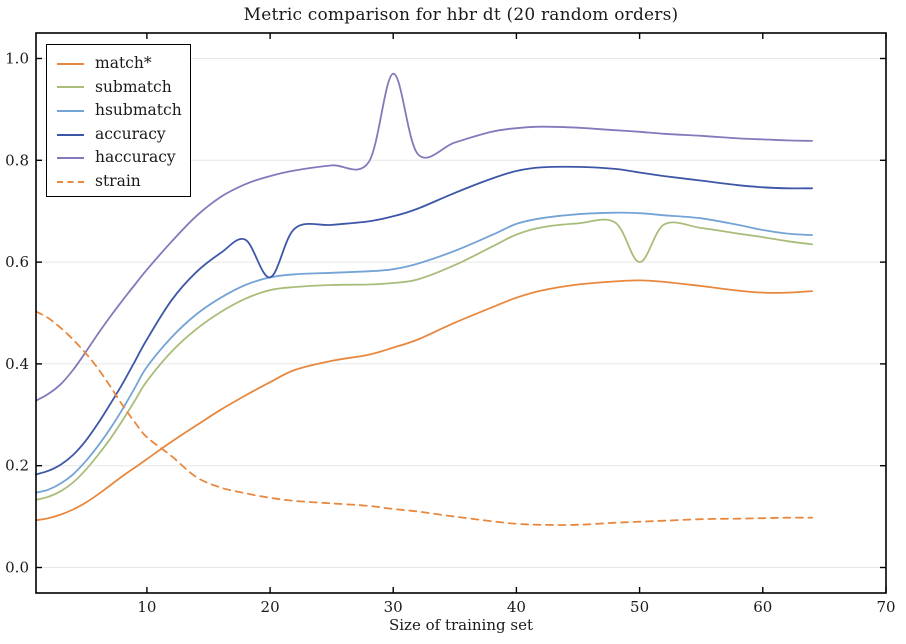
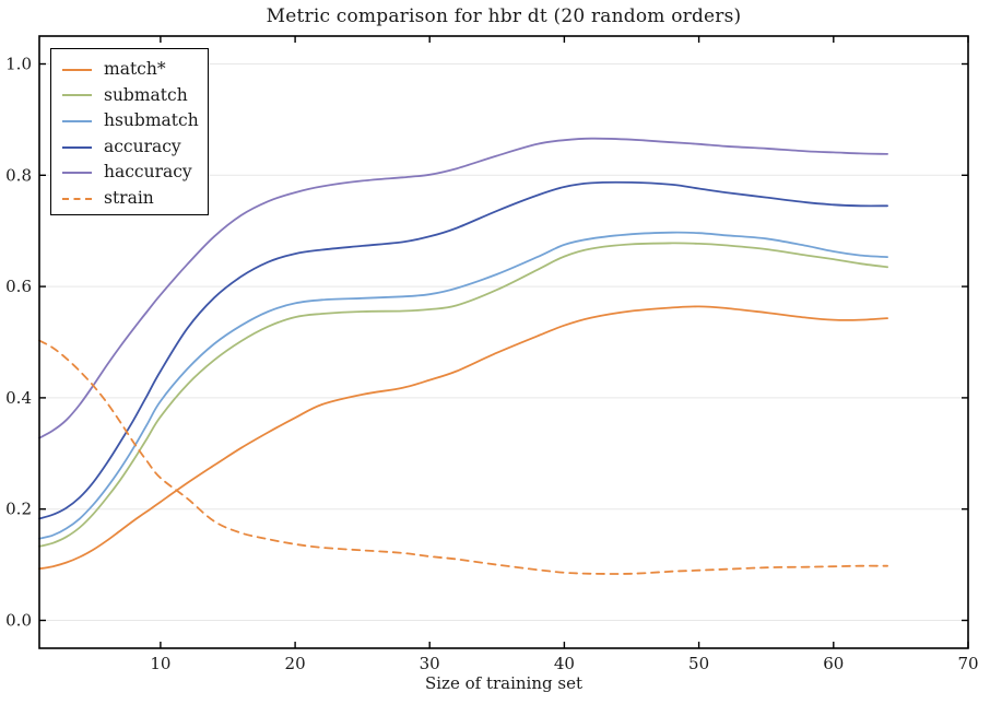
accuracy/20: 0.57 -> 0.66
haccuracy/30: 0.97 -> 0.80
submatch/50: 0.60 -> 0.68
